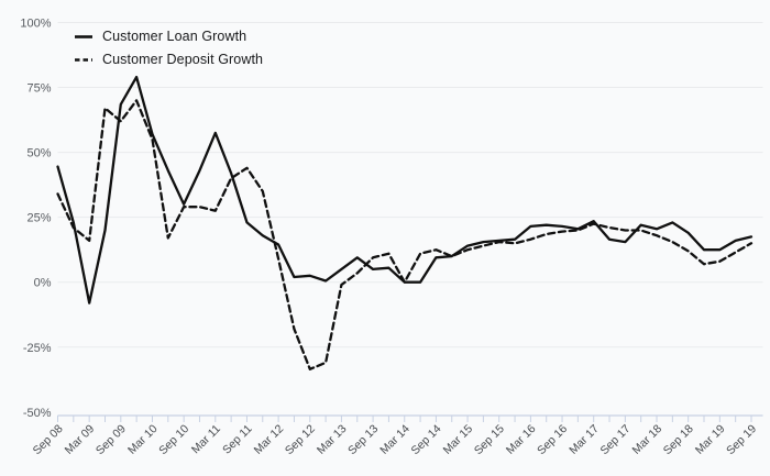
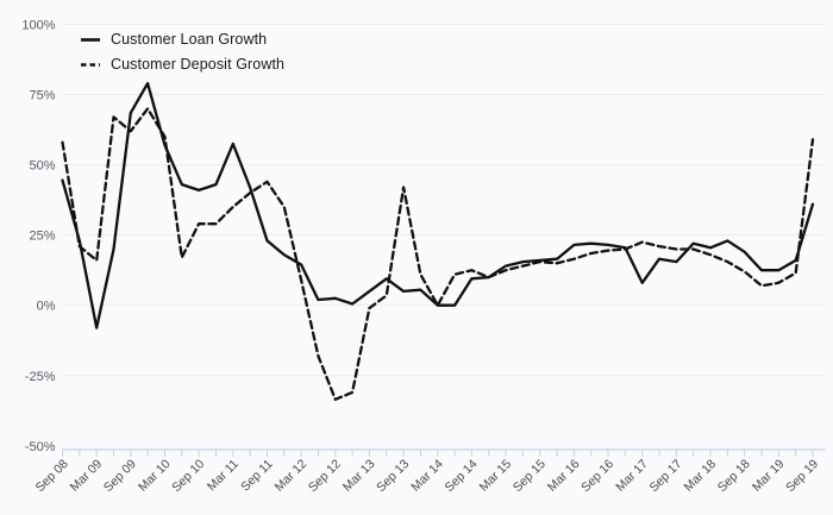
Customer Deposit Growth/Sep 08: 34% -> 58%
Customer Deposit Growth/Mar 10: 55% -> 60%
Customer Loan Growth/Sep 10: 30% -> 41%
Customer Deposit Growth/Mar 11: 28% -> 35%
Customer Deposit Growth/Sep 13: 10% -> 42%
Customer Loan Growth/Mar 17: 24% -> 8%
Customer Loan Growth/Sep 19: 18% -> 36%
Customer Deposit Growth/Sep 19: 15% -> 59%
